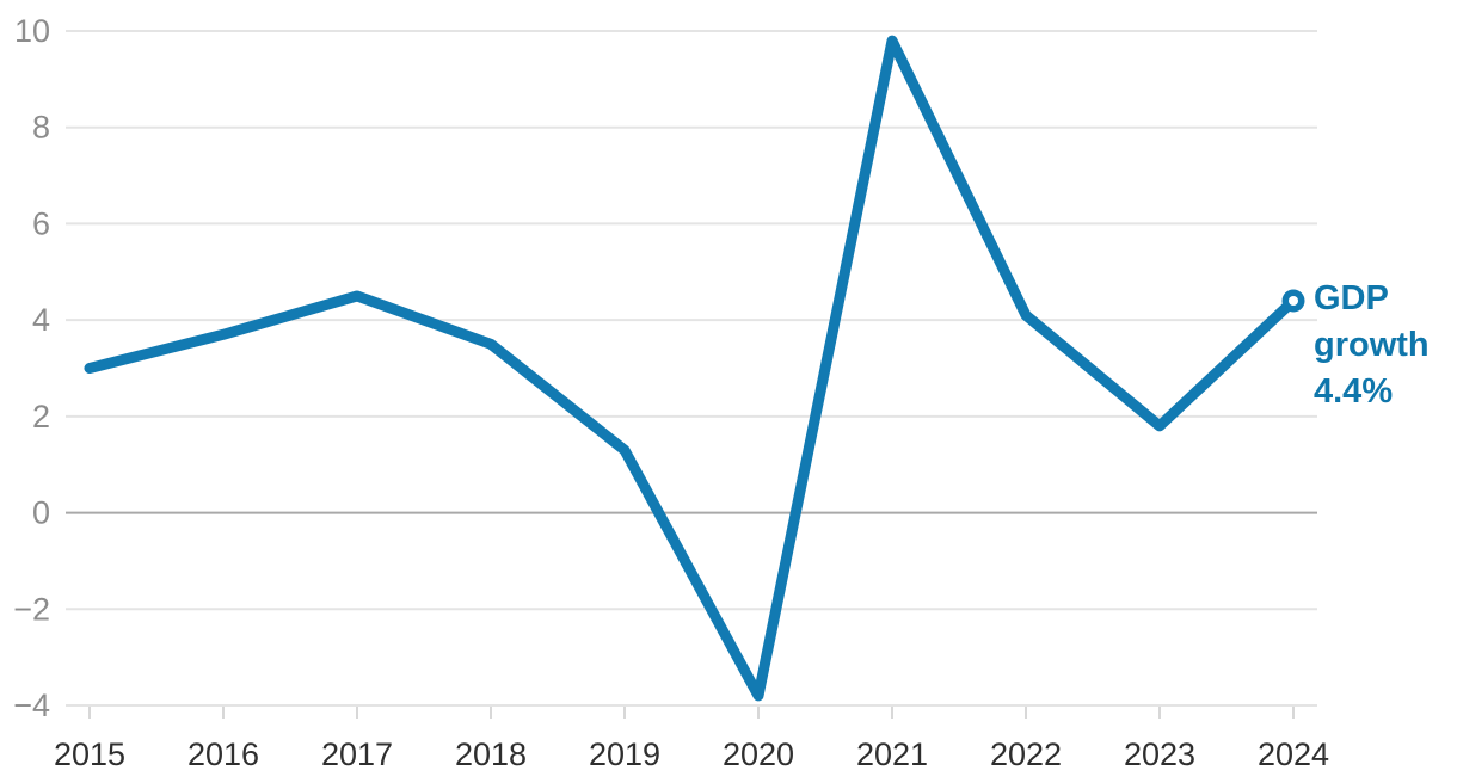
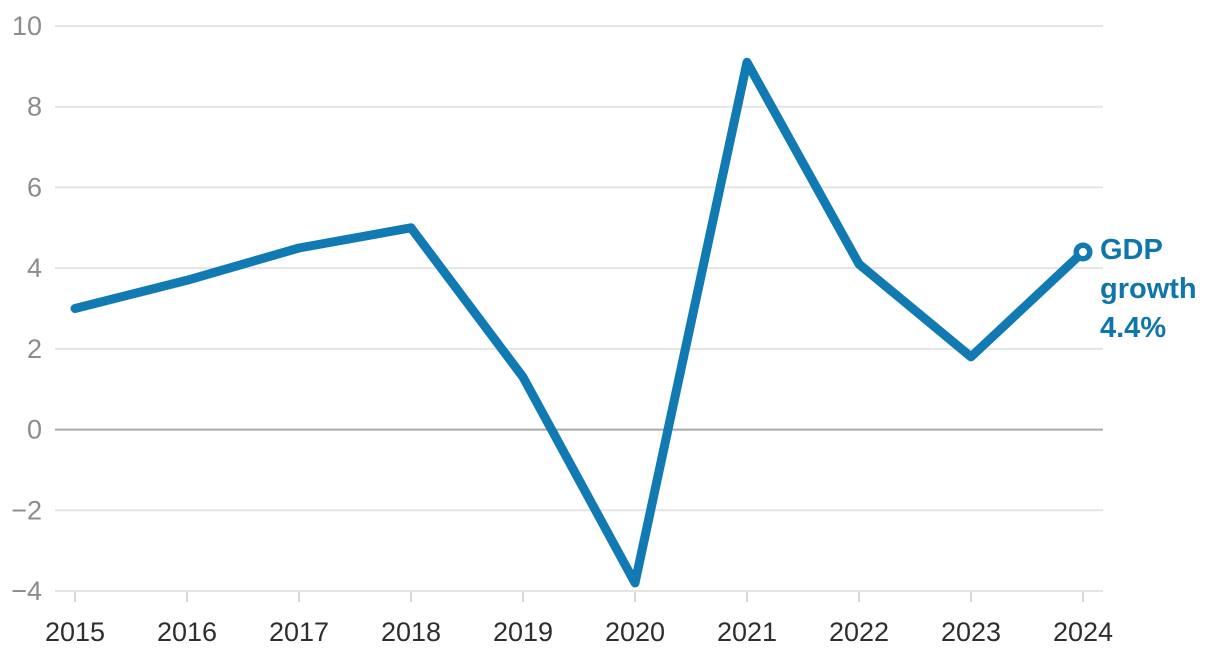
2018: 3.5 -> 5.0
2021: 9.8 -> 9.1
